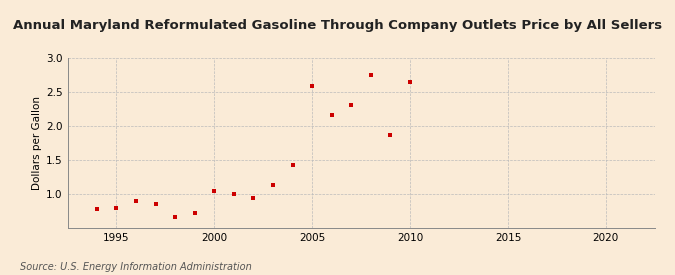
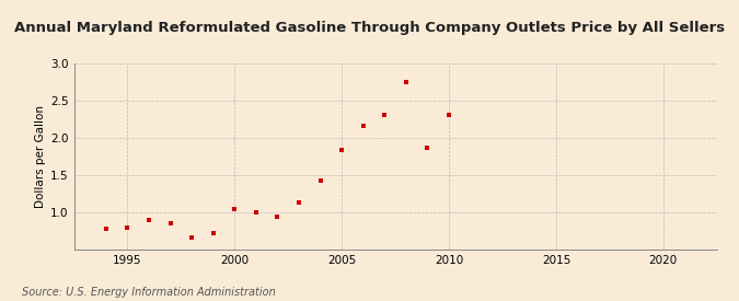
2005: 2.58 -> 1.84
2010: 2.64 -> 2.30
